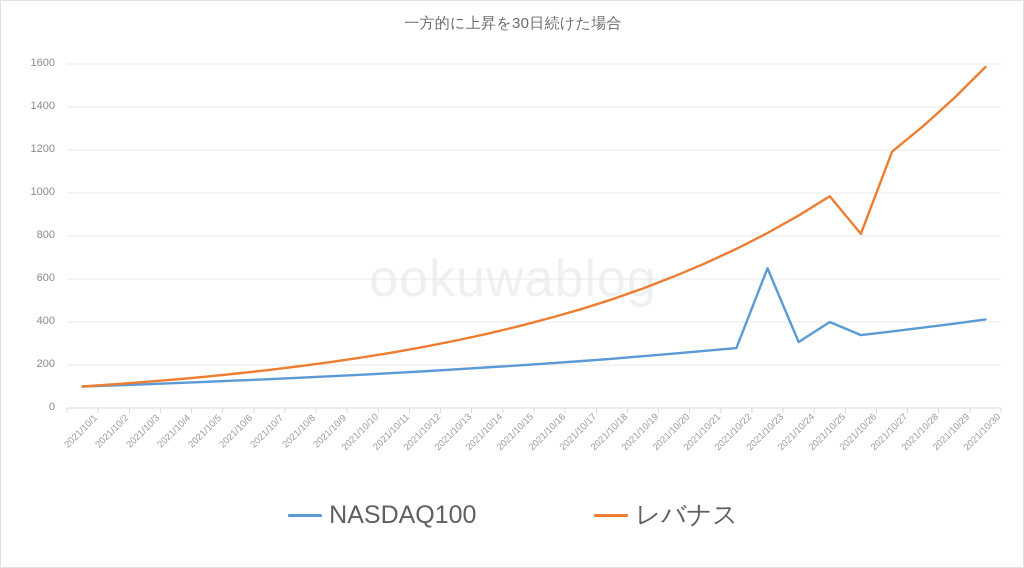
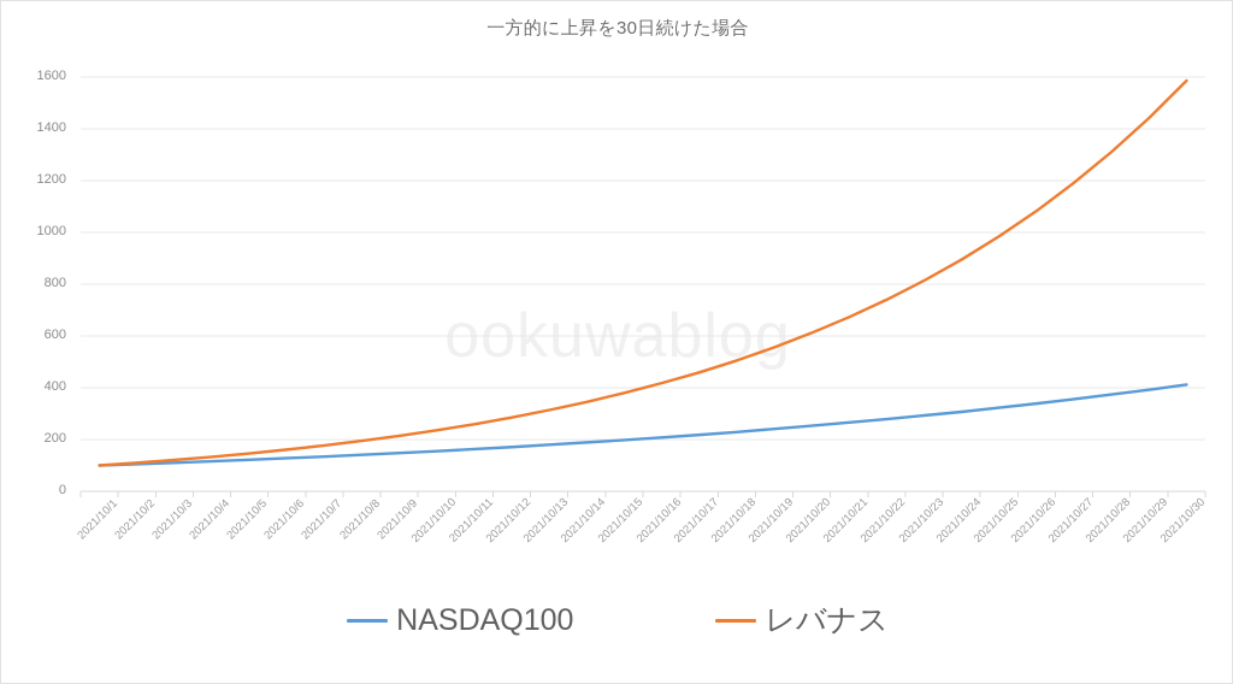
NASDAQ100/2021/10/23: 650 -> 290
NASDAQ100/2021/10/25: 400 -> 320
レバナス/2021/10/26: 810 -> 1080
